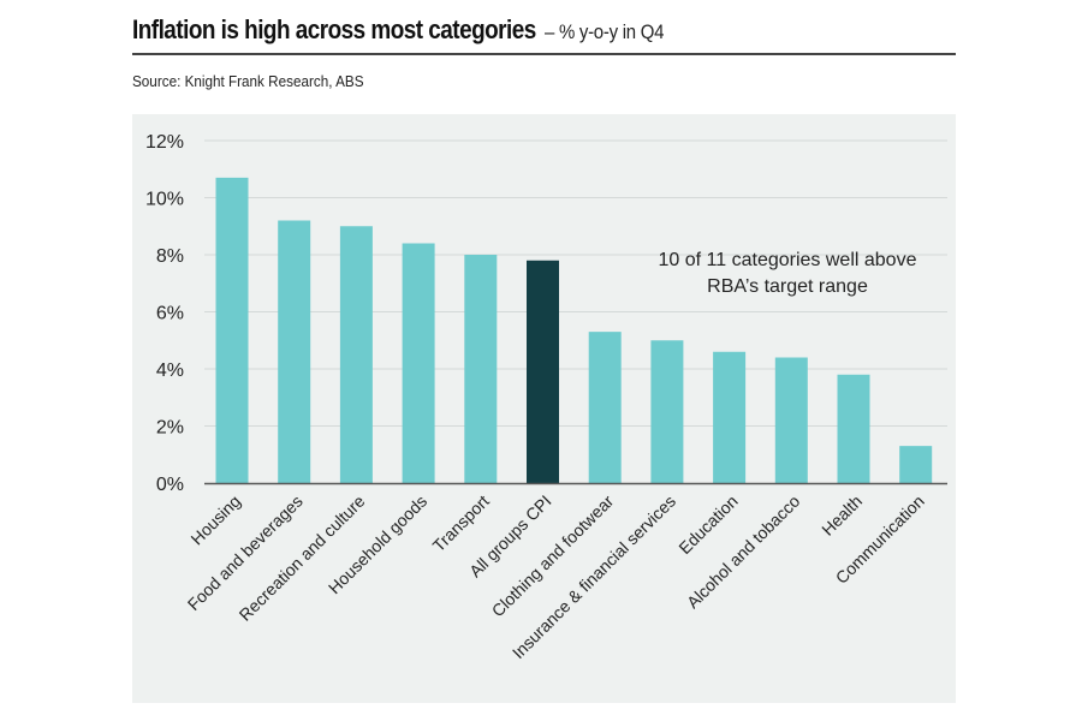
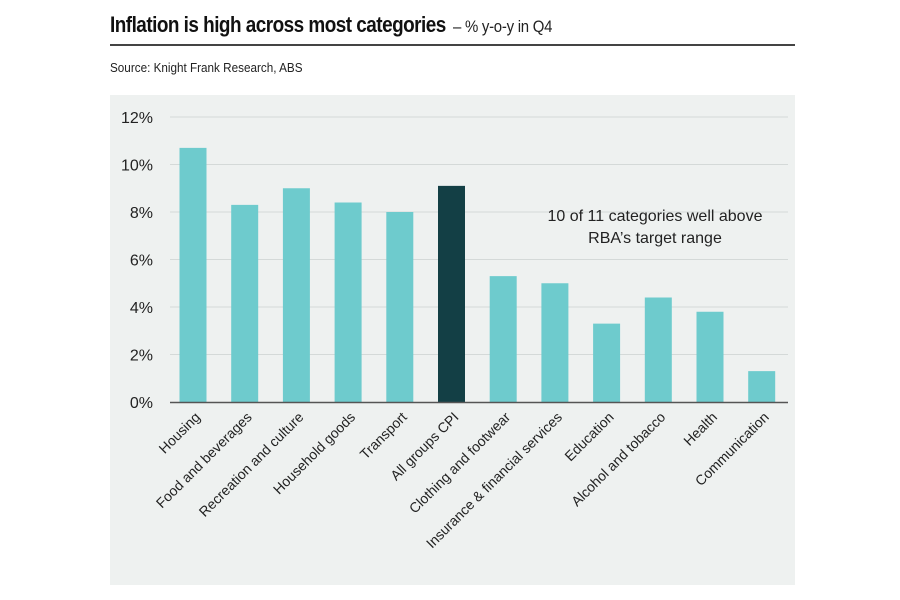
Food and beverages: 9.2% -> 8.3%
All groups CPI: 7.8% -> 9.1%
Education: 4.6% -> 3.3%
